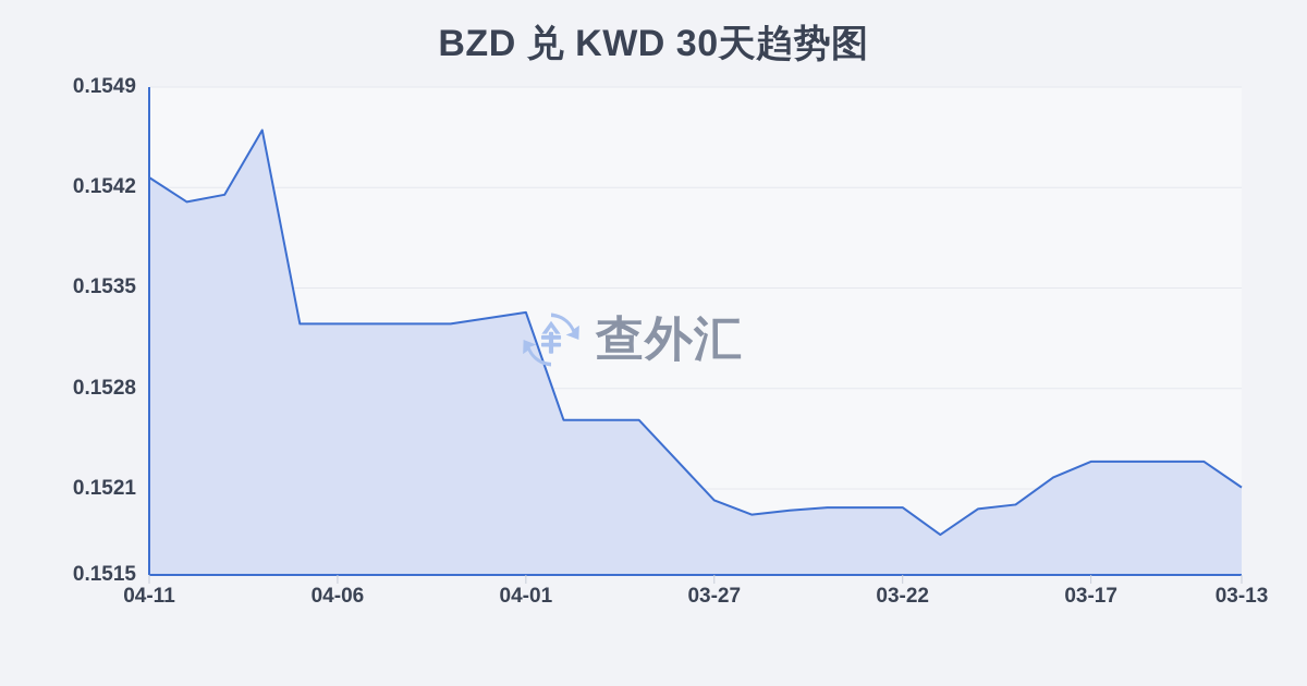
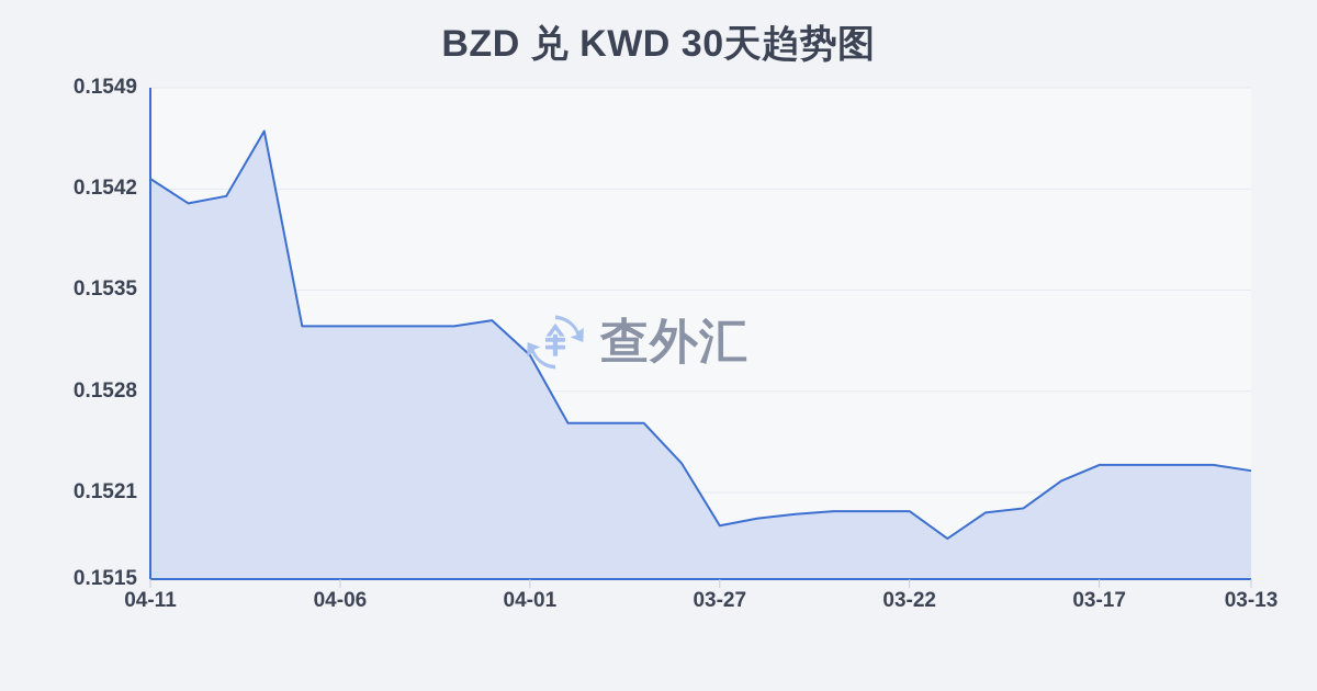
04-01: 0.15333 -> 0.15305
03-27: 0.15202 -> 0.15187
03-13: 0.15211 -> 0.15225
